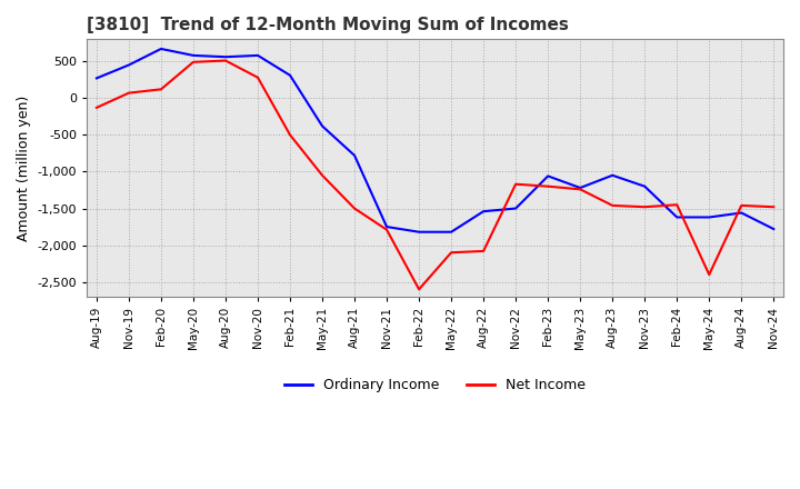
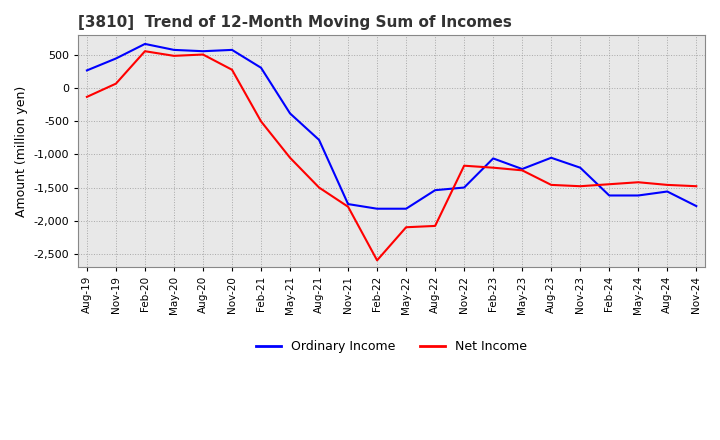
Net Income/Feb-20: 120 -> 560
Net Income/May-24: -2,400 -> -1,420
